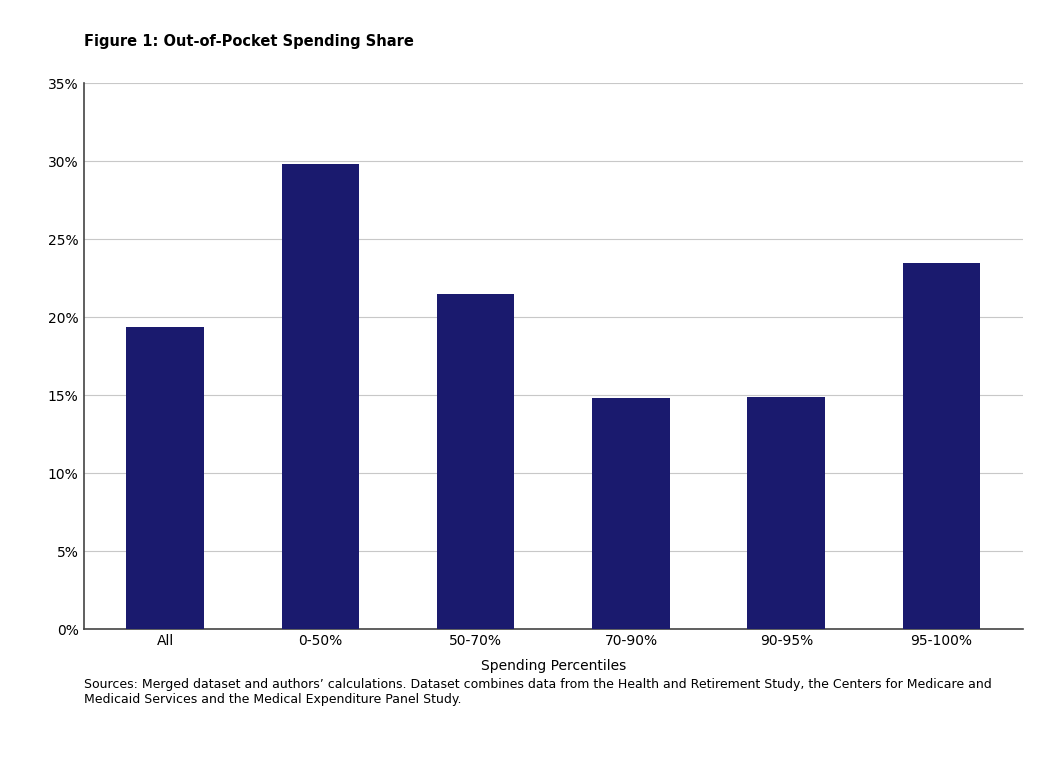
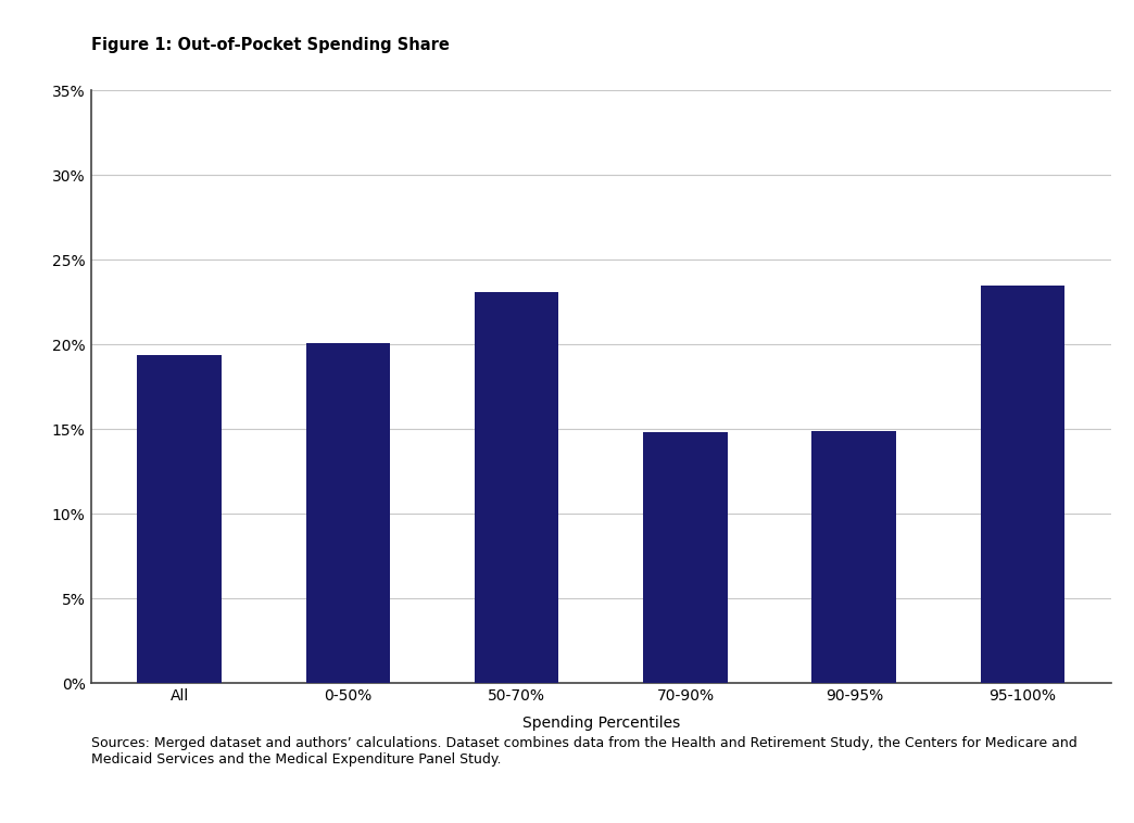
0-50%: 29.8% -> 20.1%
50-70%: 21.5% -> 23.1%
